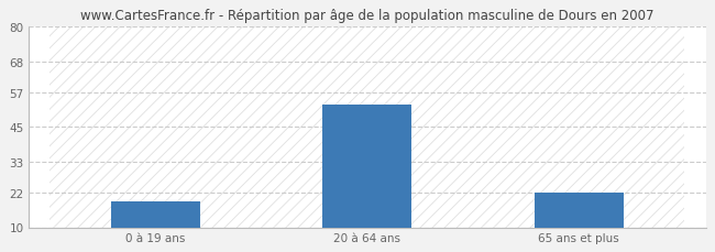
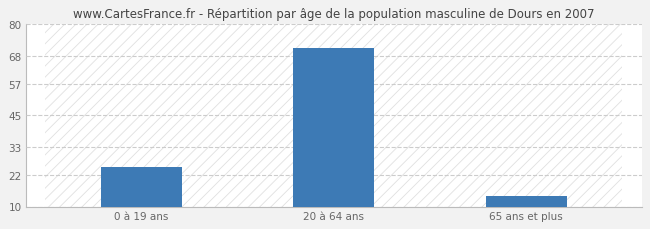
0 à 19 ans: 19 -> 25
20 à 64 ans: 53 -> 71
65 ans et plus: 22 -> 14
